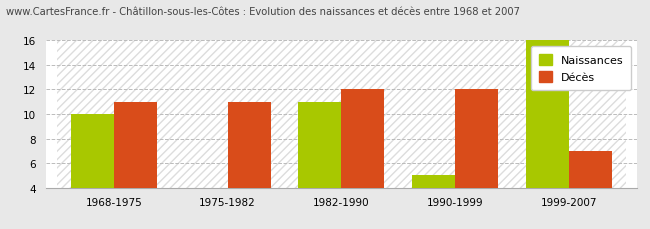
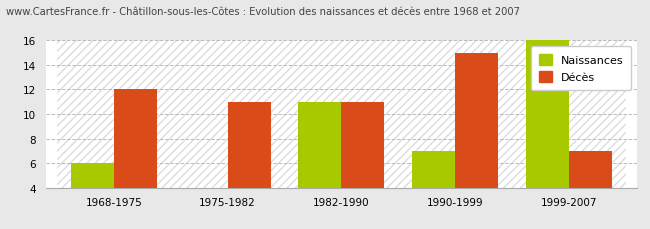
Naissances/1968-1975: 10 -> 6
Décès/1968-1975: 11 -> 12
Décès/1982-1990: 12 -> 11
Naissances/1990-1999: 5 -> 7
Décès/1990-1999: 12 -> 15
